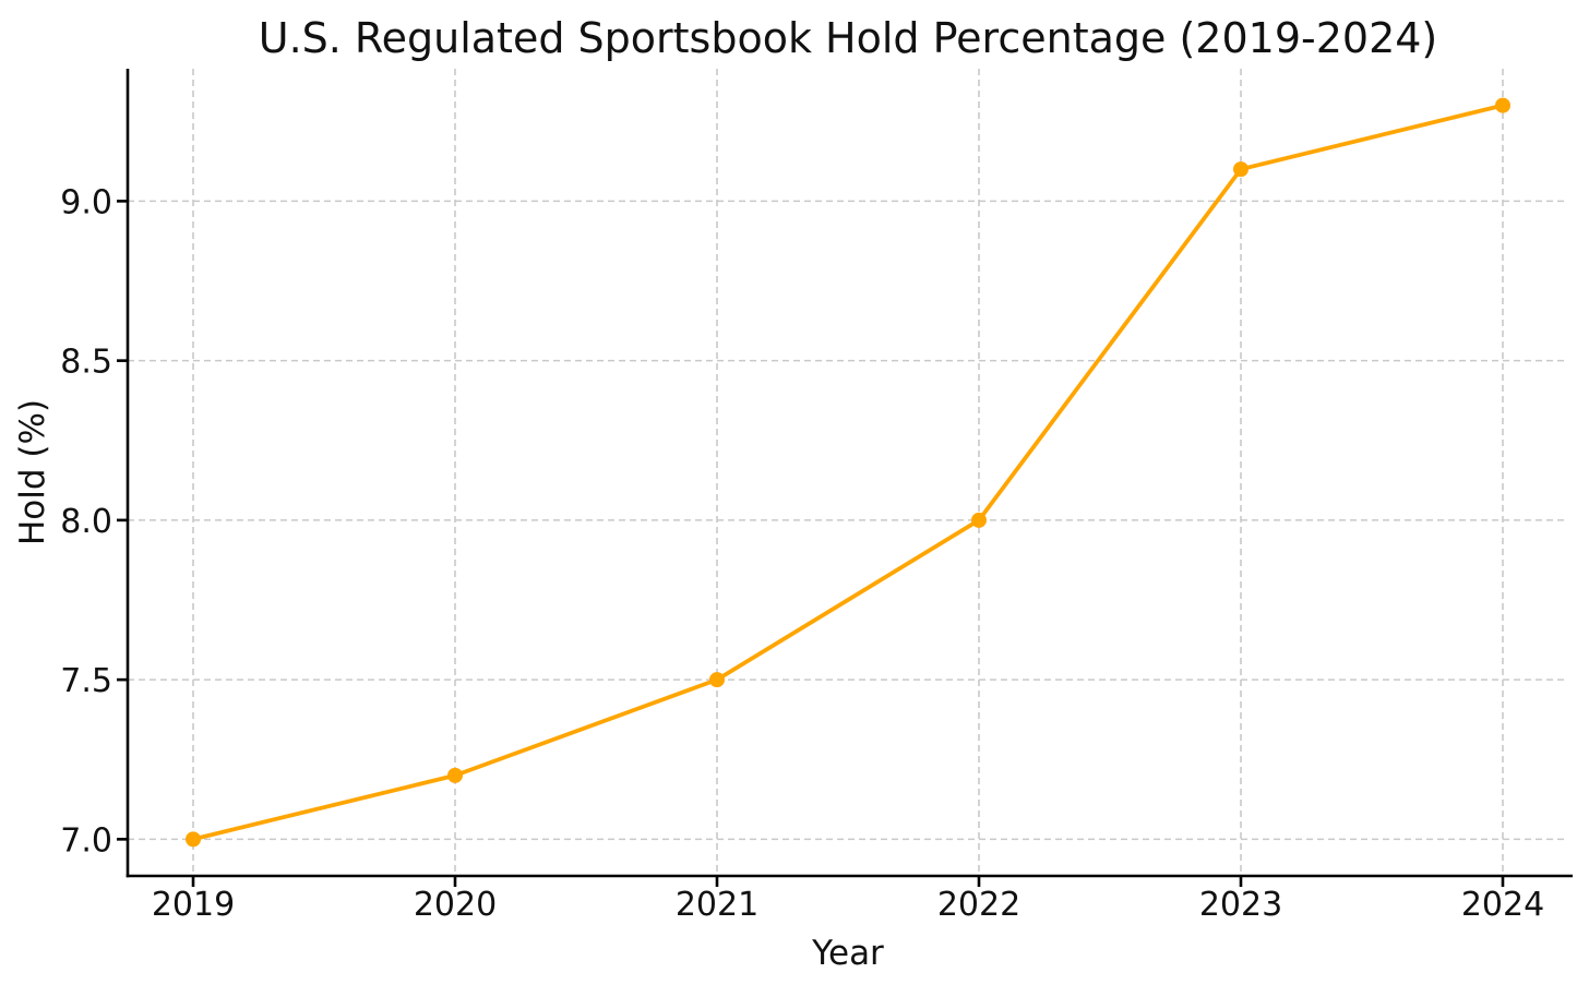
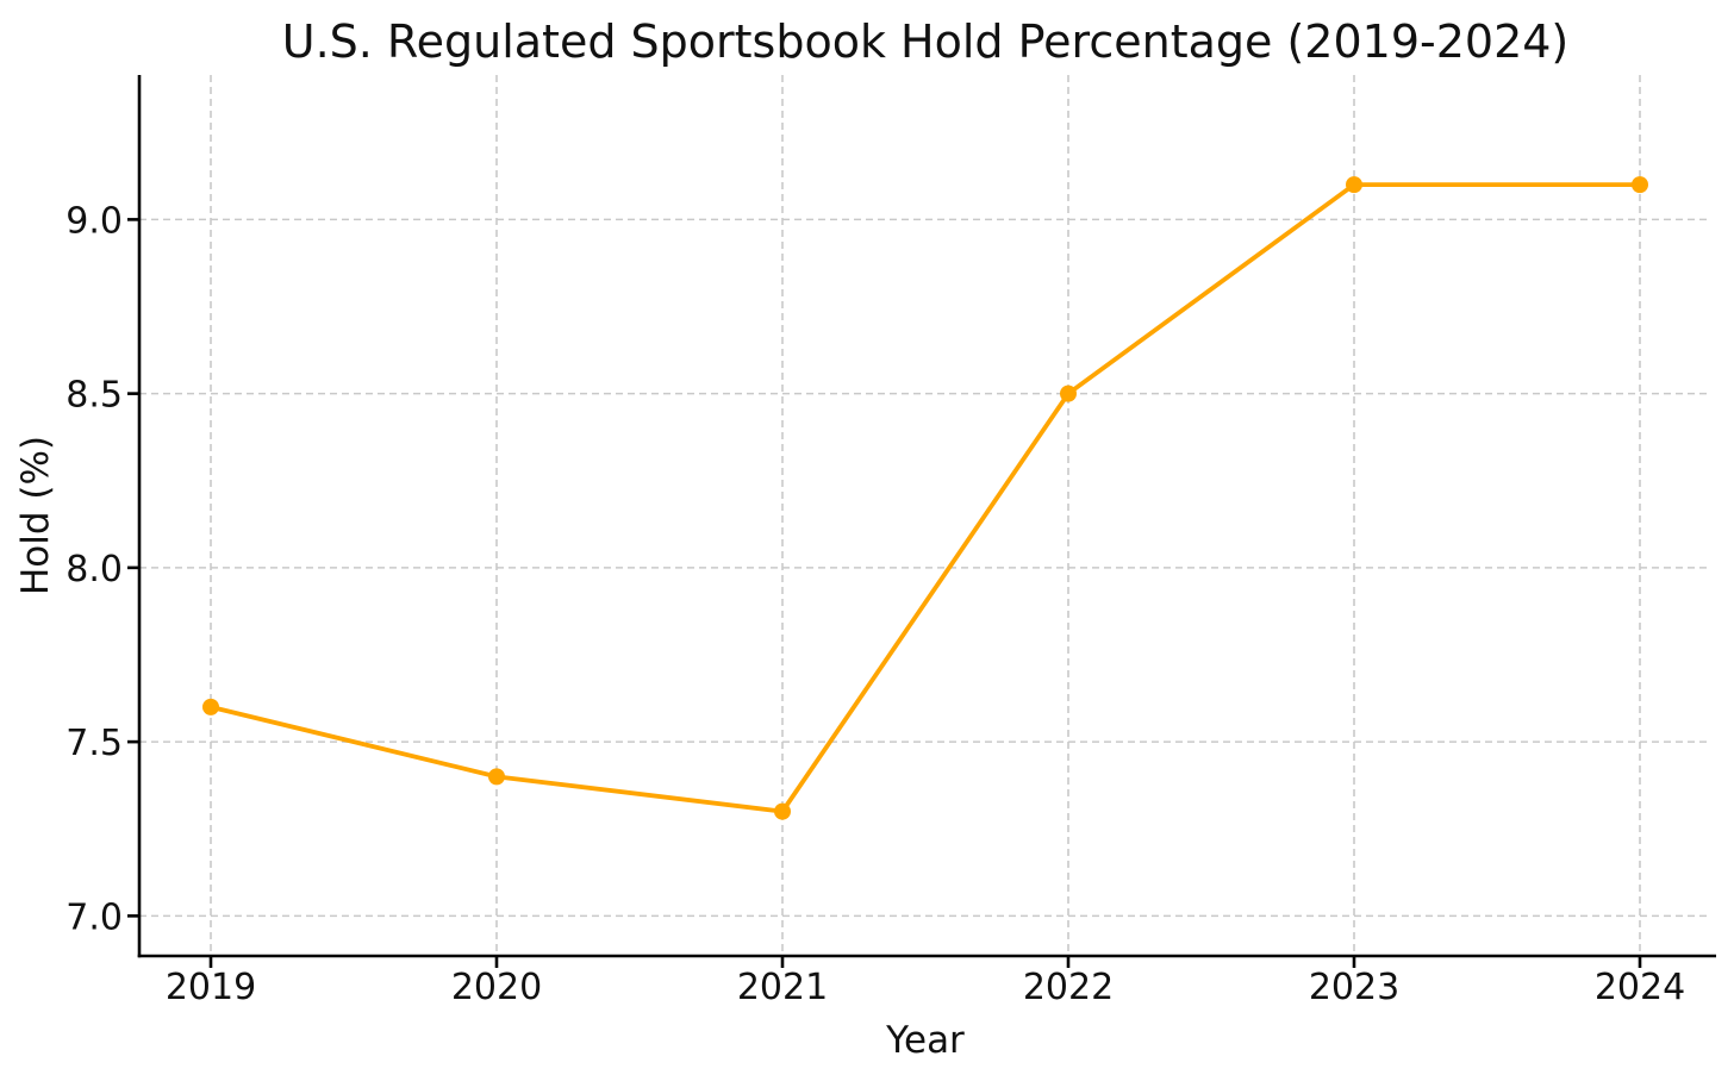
2019: 7.0 -> 7.6
2020: 7.2 -> 7.4
2021: 7.5 -> 7.3
2022: 8.0 -> 8.5
2024: 9.3 -> 9.1
